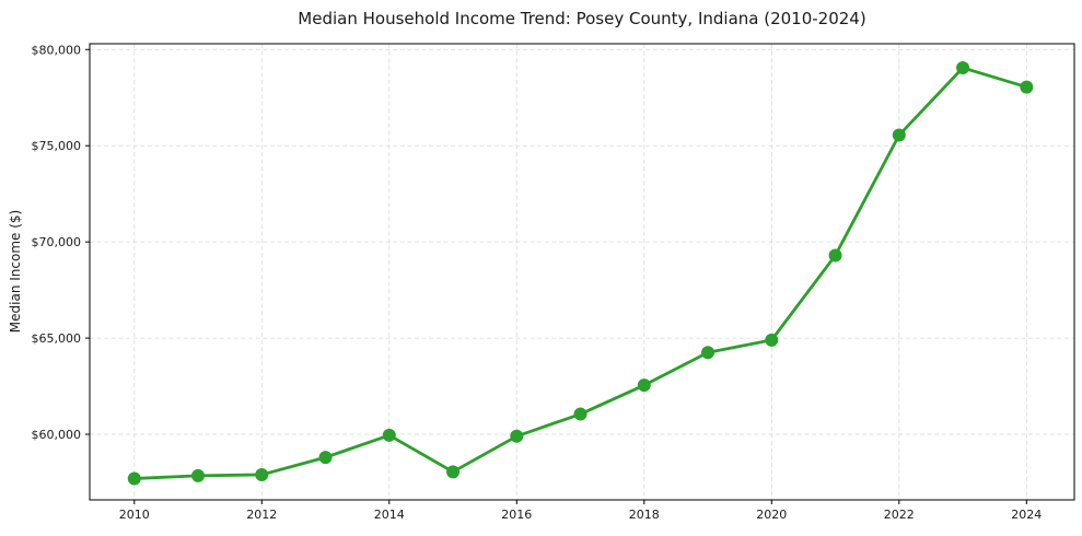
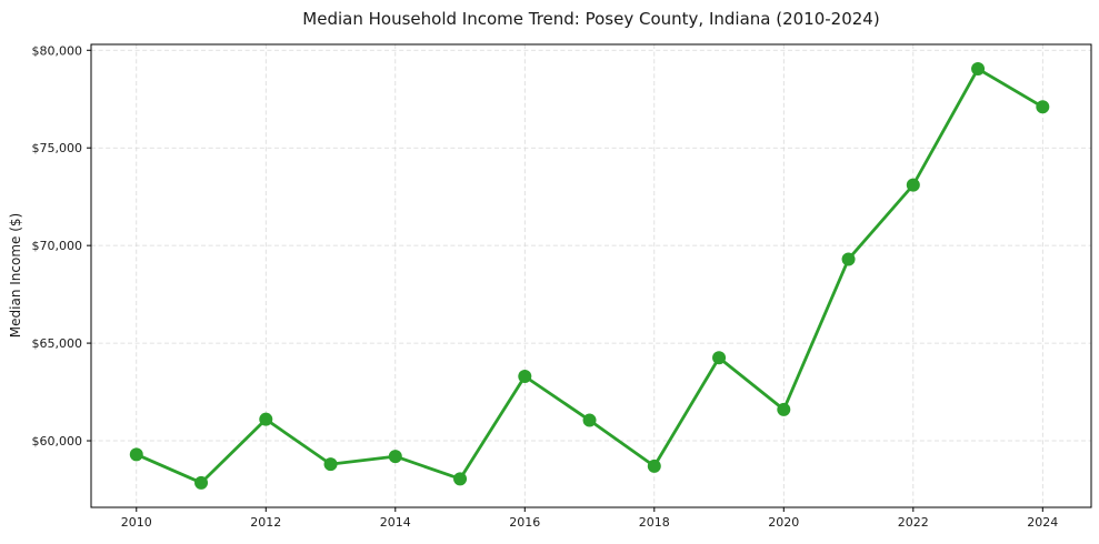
2010: $57700 -> $59300
2012: $57900 -> $61100
2014: $60000 -> $59200
2016: $59900 -> $63300
2018: $62600 -> $58700
2020: $64900 -> $61600
2022: $75600 -> $73100
2024: $78000 -> $77100
